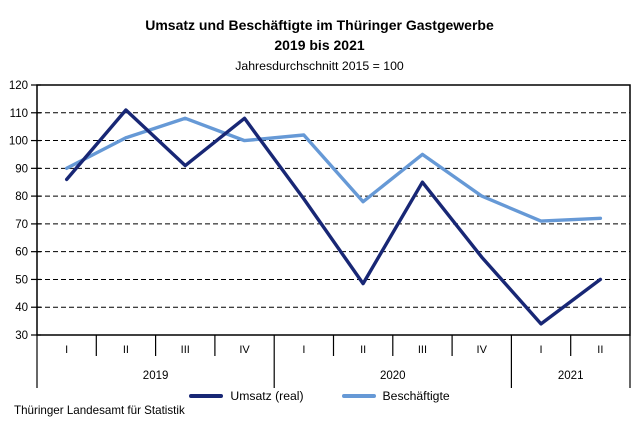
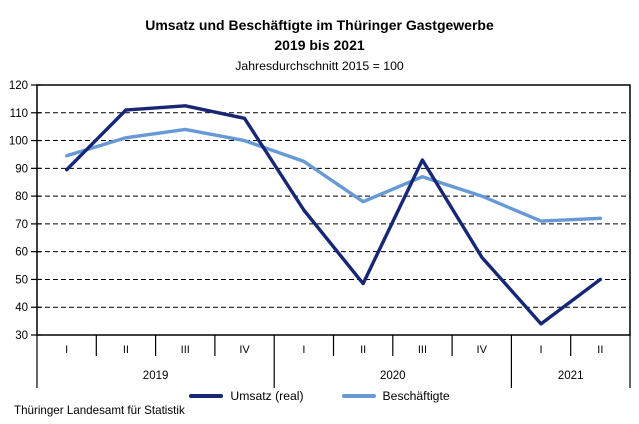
Umsatz (real)/2019 I: 86 -> 90
Beschäftigte/2019 I: 90 -> 94
Umsatz (real)/2019 III: 91 -> 112
Beschäftigte/2019 III: 108 -> 104
Umsatz (real)/2020 I: 79 -> 75
Beschäftigte/2020 I: 102 -> 92
Umsatz (real)/2020 III: 85 -> 93
Beschäftigte/2020 III: 95 -> 87
